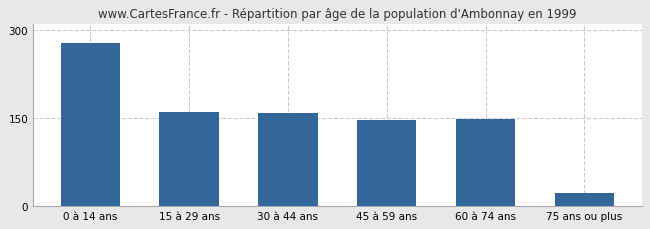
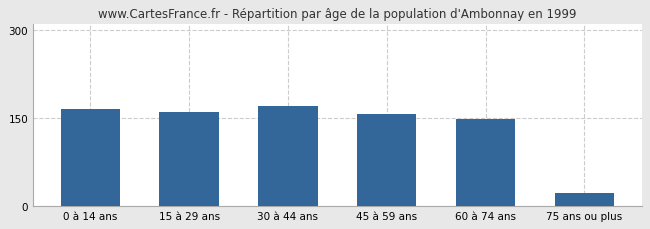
0 à 14 ans: 278 -> 165
30 à 44 ans: 158 -> 170
45 à 59 ans: 146 -> 157
